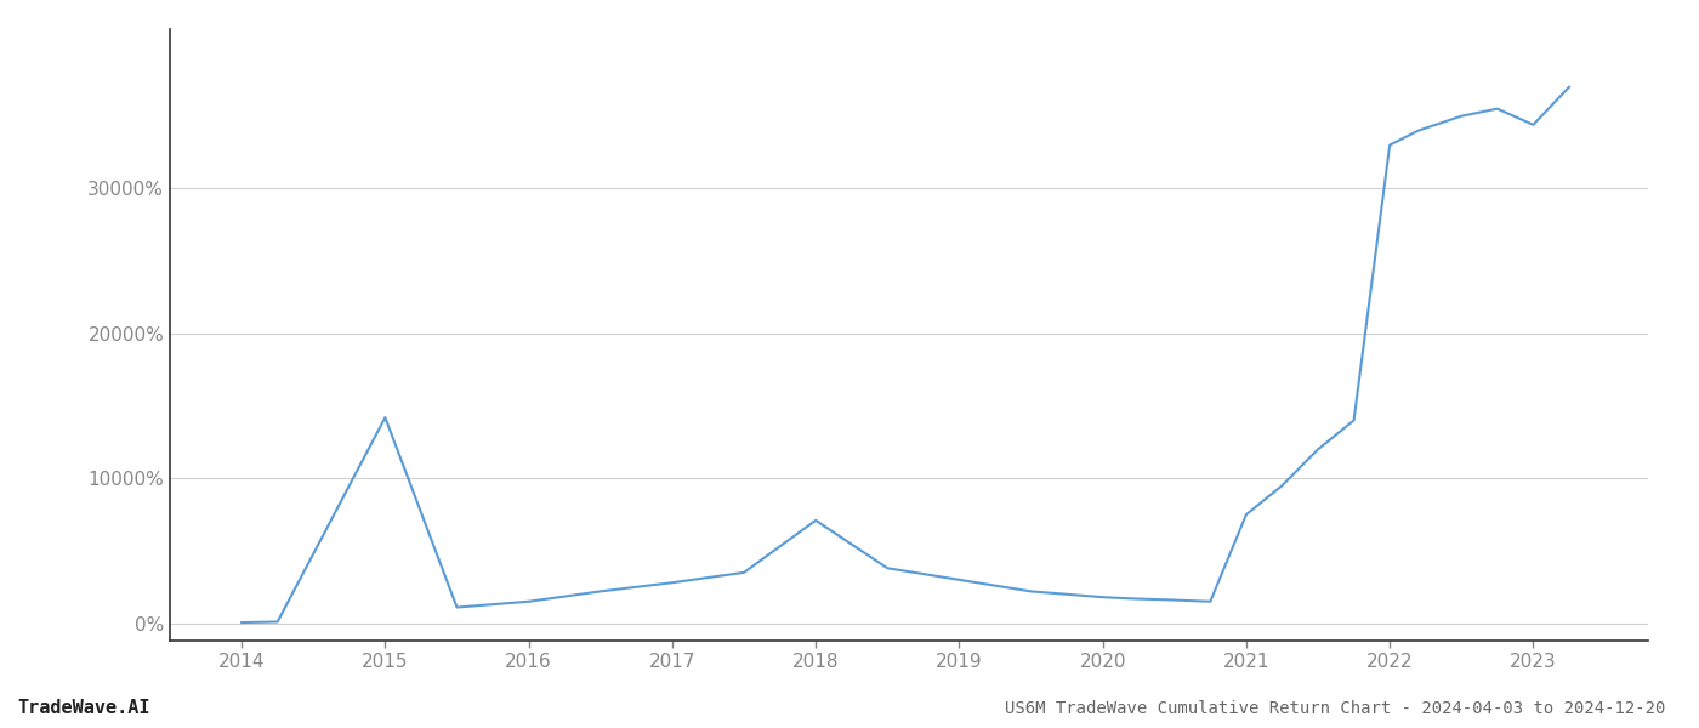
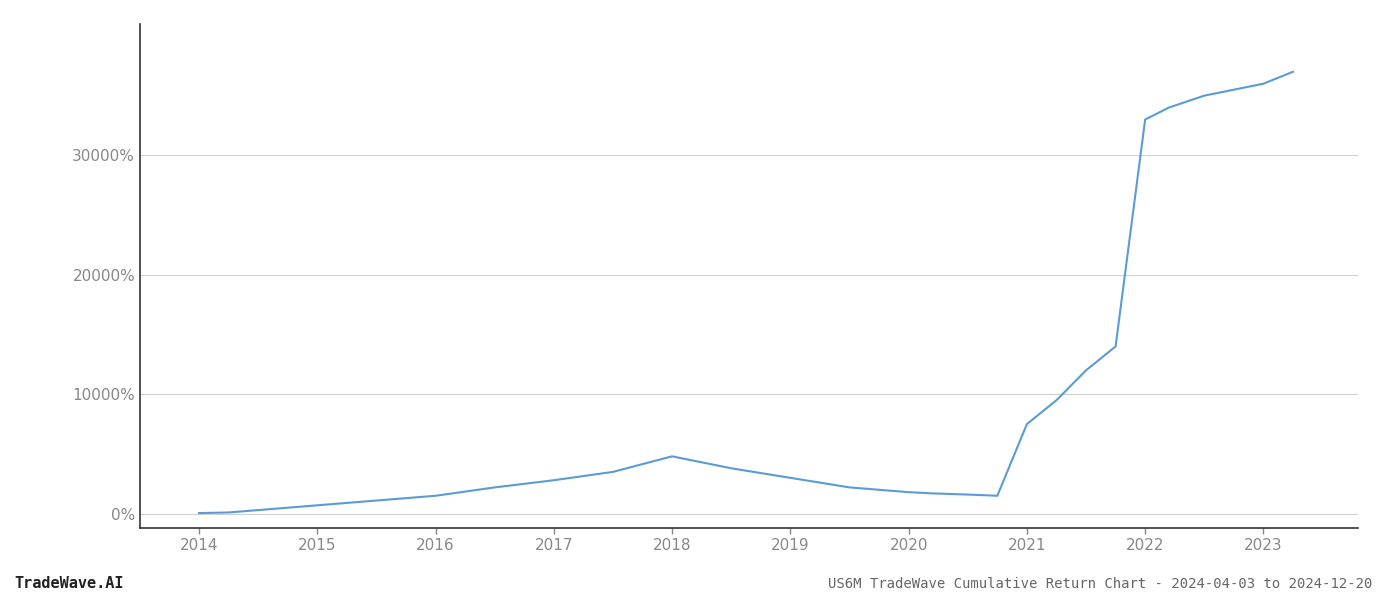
2015: 14200% -> 700%
2018: 7100% -> 4800%
2023: 34400% -> 36000%
